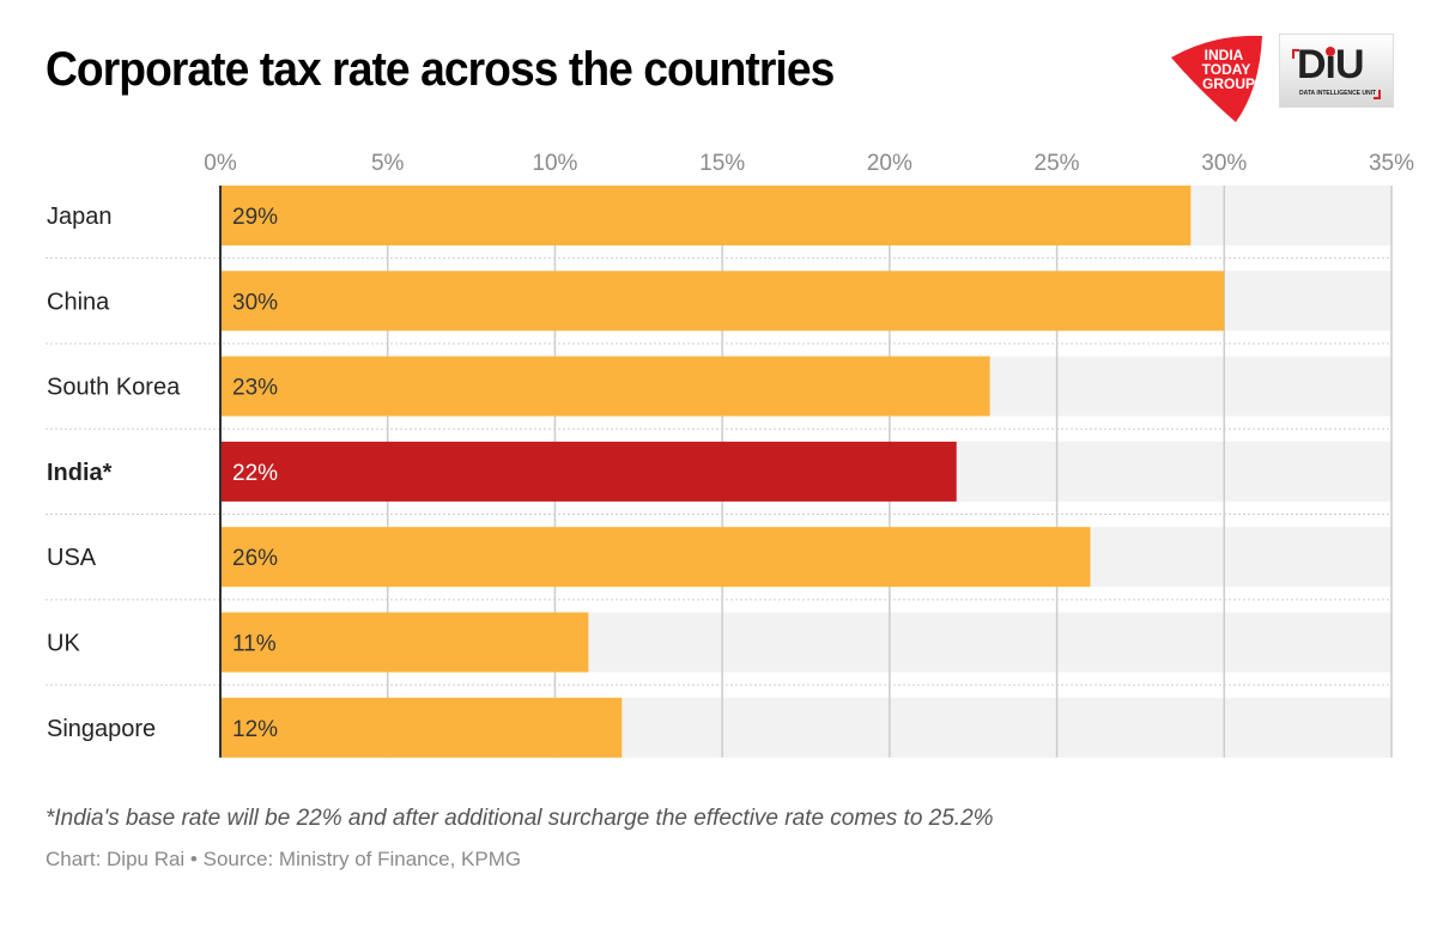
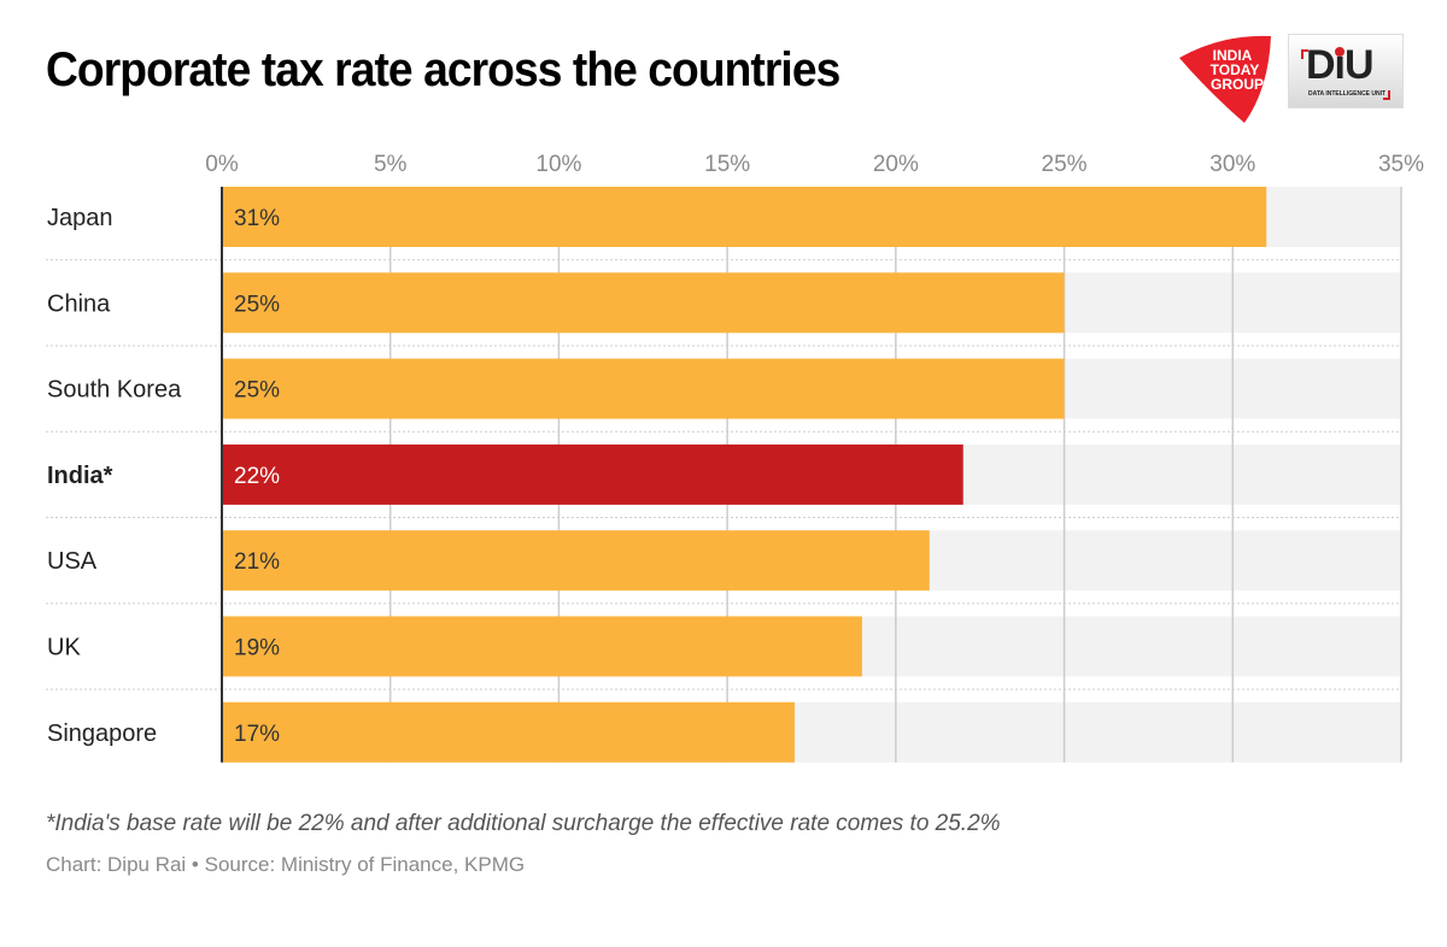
Japan: 29% -> 31%
China: 30% -> 25%
South Korea: 23% -> 25%
USA: 26% -> 21%
UK: 11% -> 19%
Singapore: 12% -> 17%
